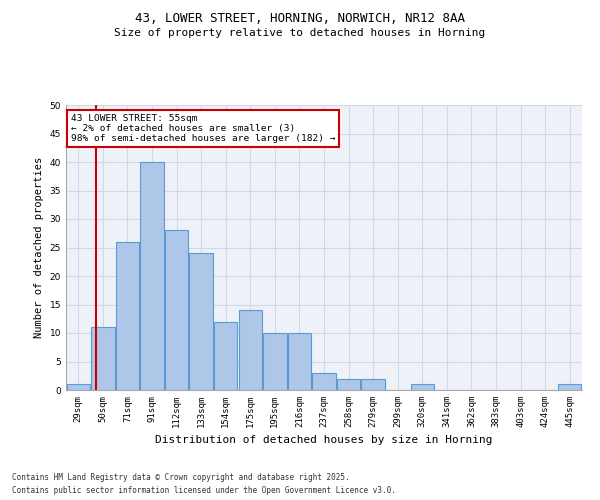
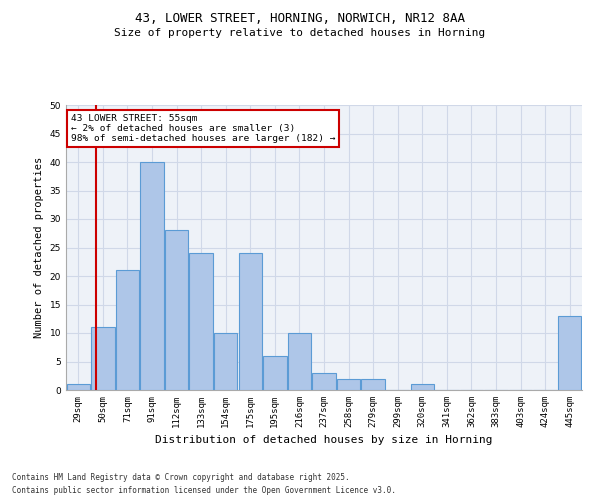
71sqm: 26 -> 21
154sqm: 12 -> 10
175sqm: 14 -> 24
195sqm: 10 -> 6
445sqm: 1 -> 13
